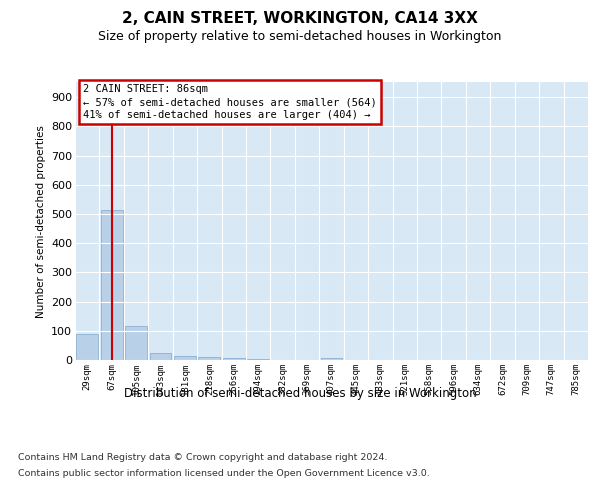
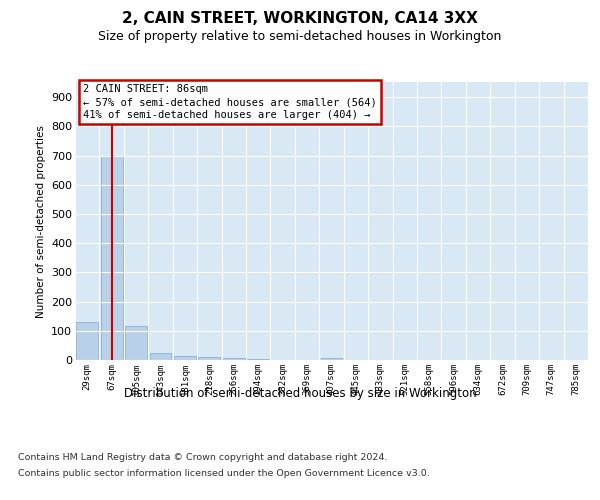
29sqm: 90 -> 130
67sqm: 515 -> 700
